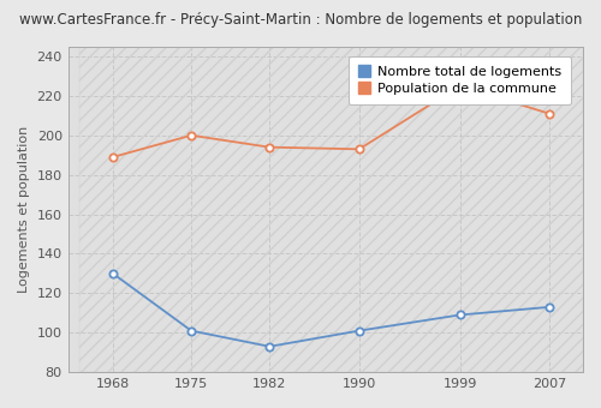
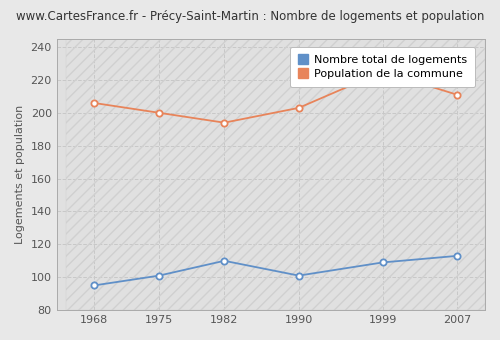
Nombre total de logements/1968: 130 -> 95
Population de la commune/1968: 189 -> 206
Nombre total de logements/1982: 93 -> 110
Population de la commune/1990: 193 -> 203
